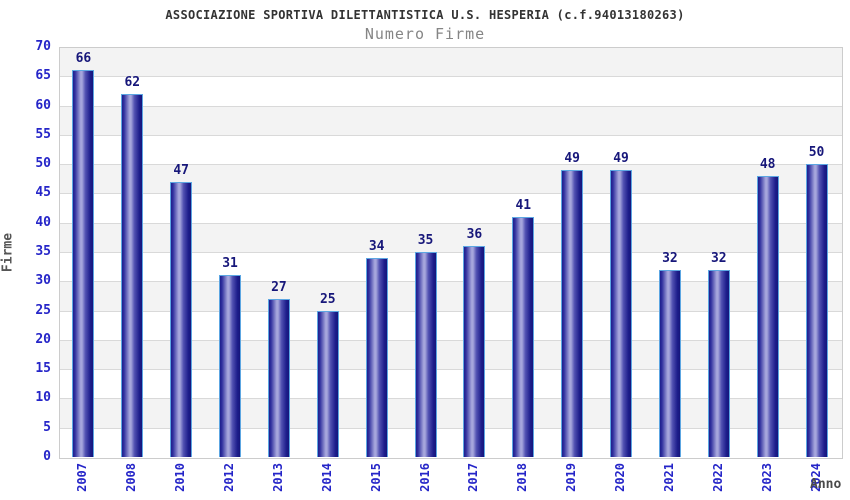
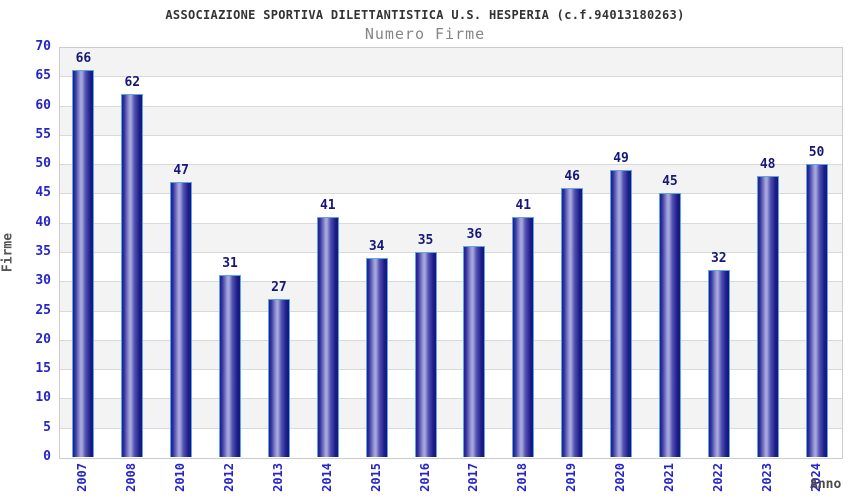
2014: 25 -> 41
2019: 49 -> 46
2021: 32 -> 45
